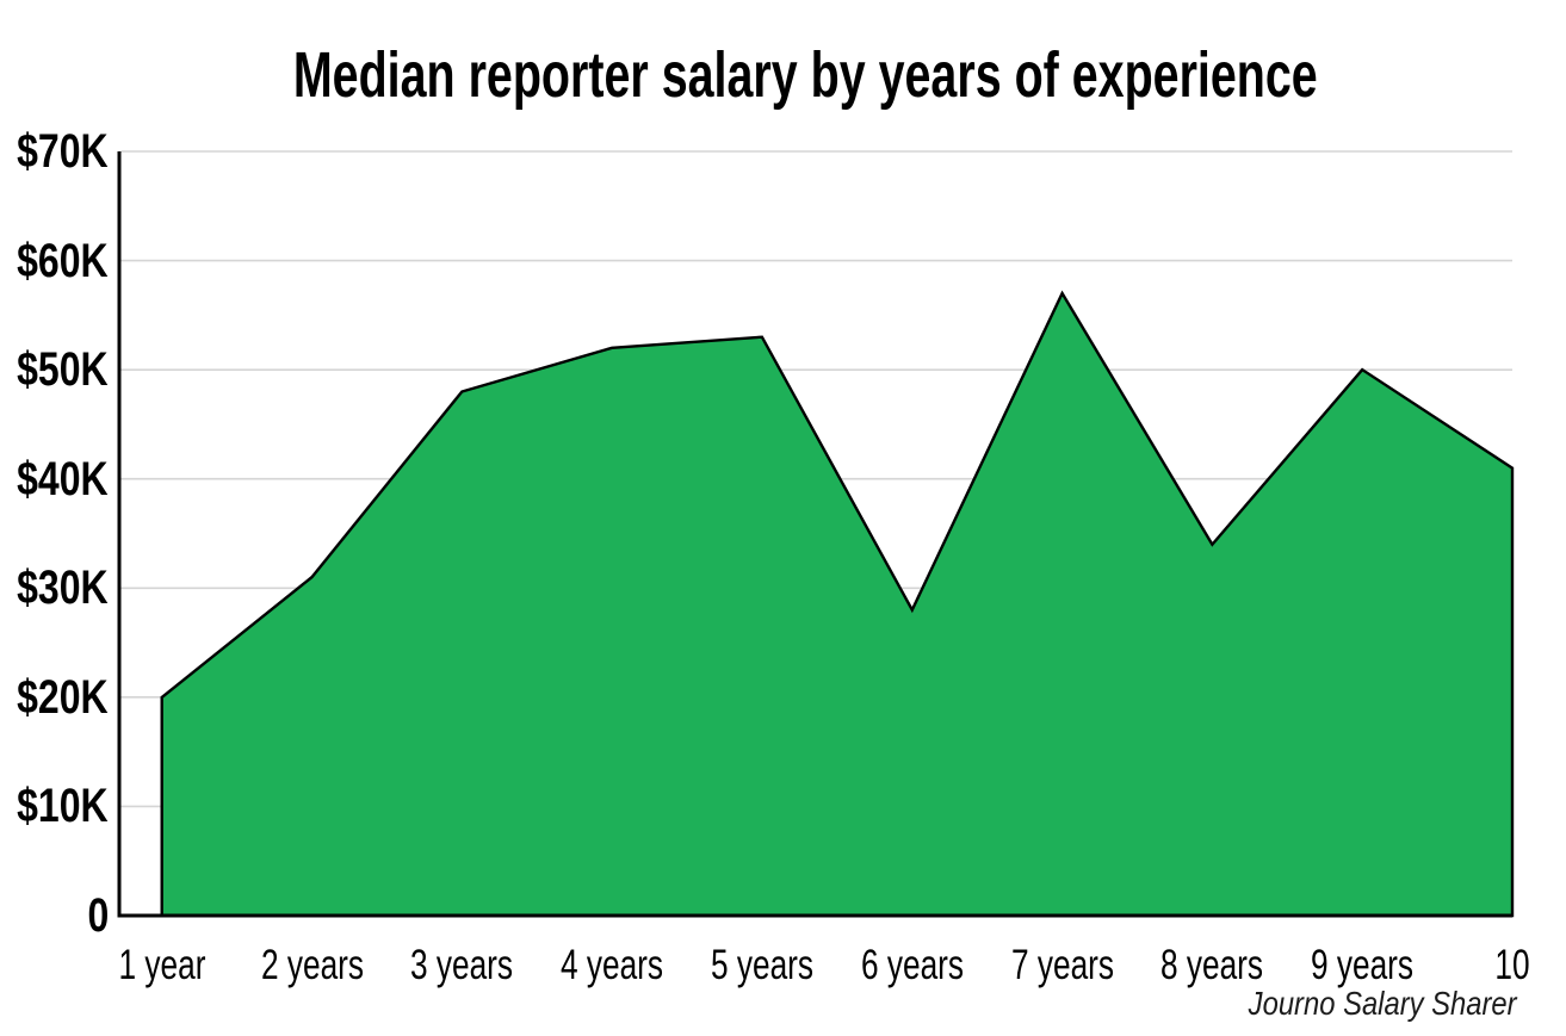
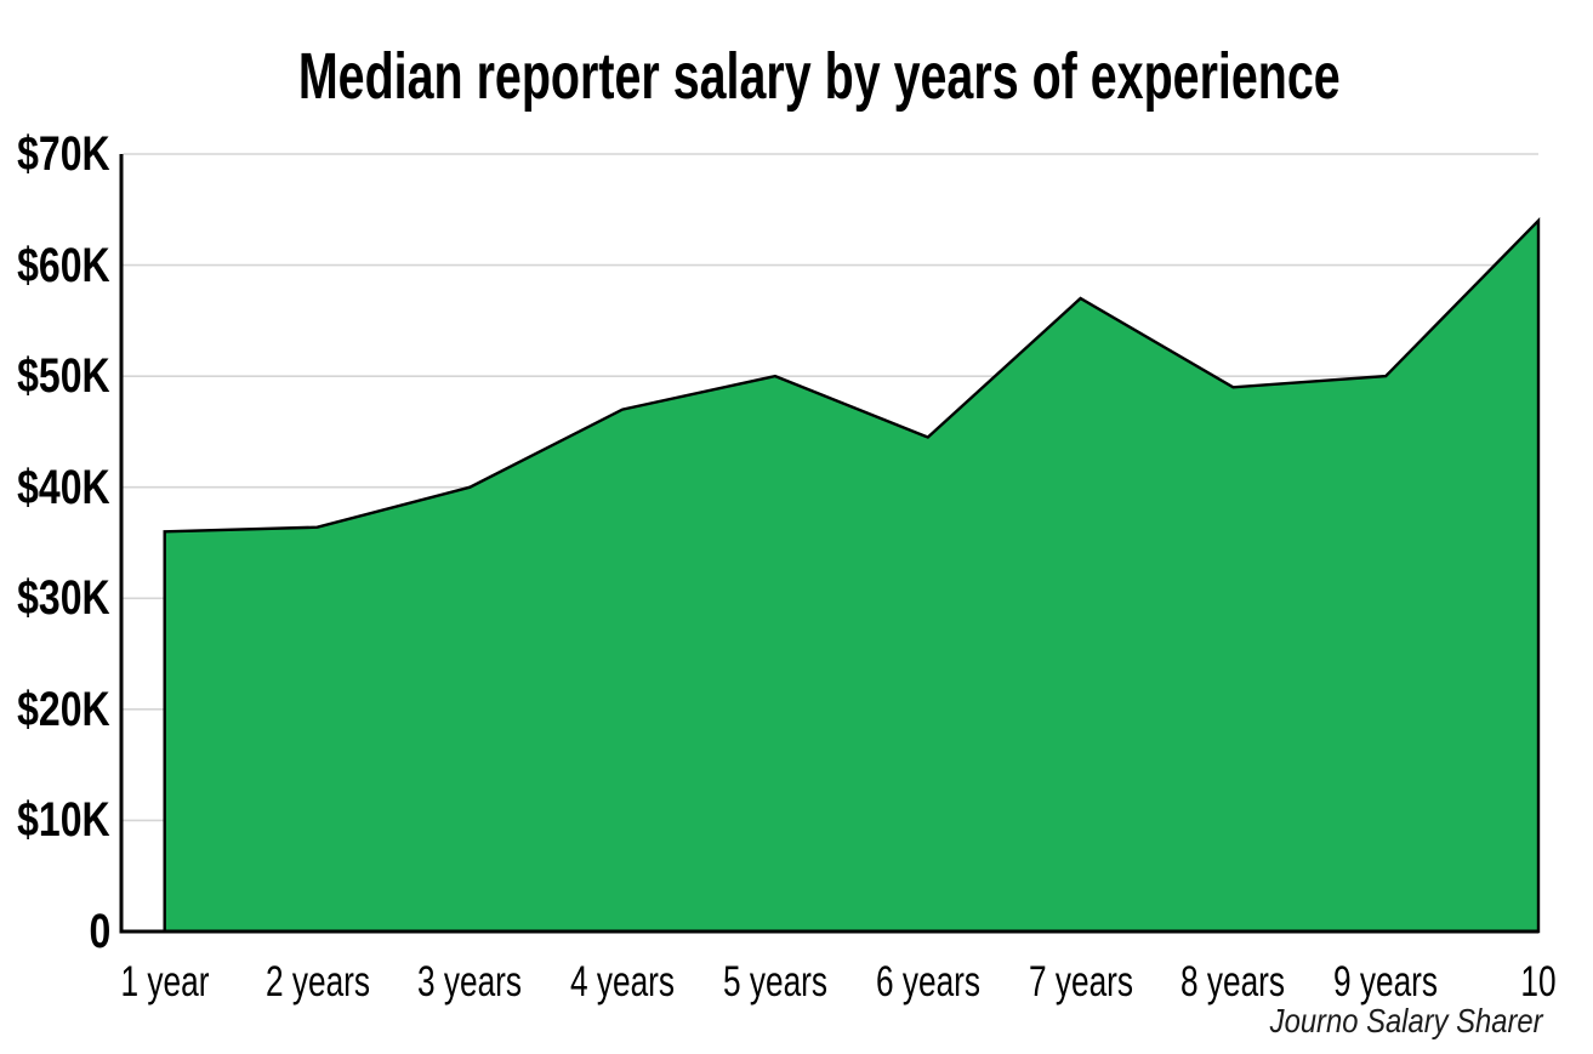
1 year: $20K -> $36K
2 years: $31K -> $36K
3 years: $48K -> $40K
4 years: $52K -> $47K
5 years: $53K -> $50K
6 years: $28K -> $44K
8 years: $34K -> $49K
10: $41K -> $64K
